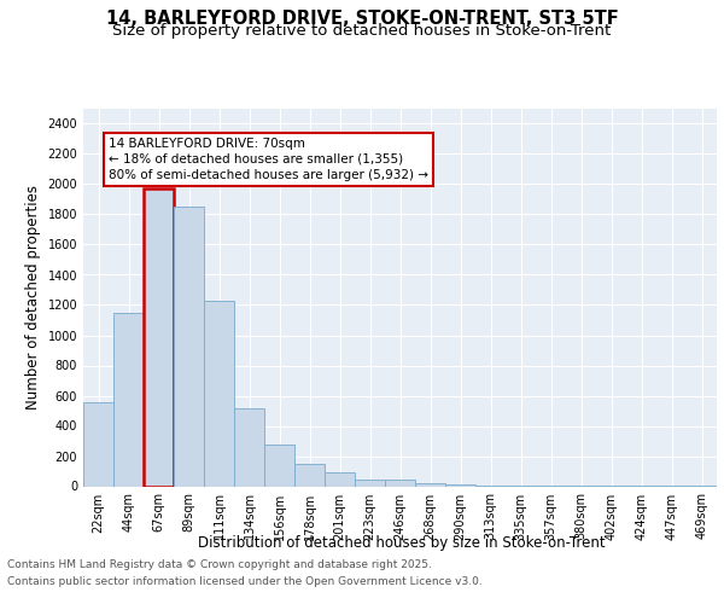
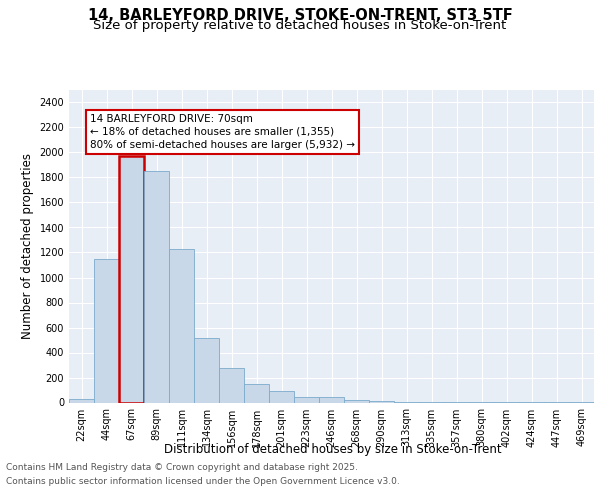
22sqm: 560 -> 20
